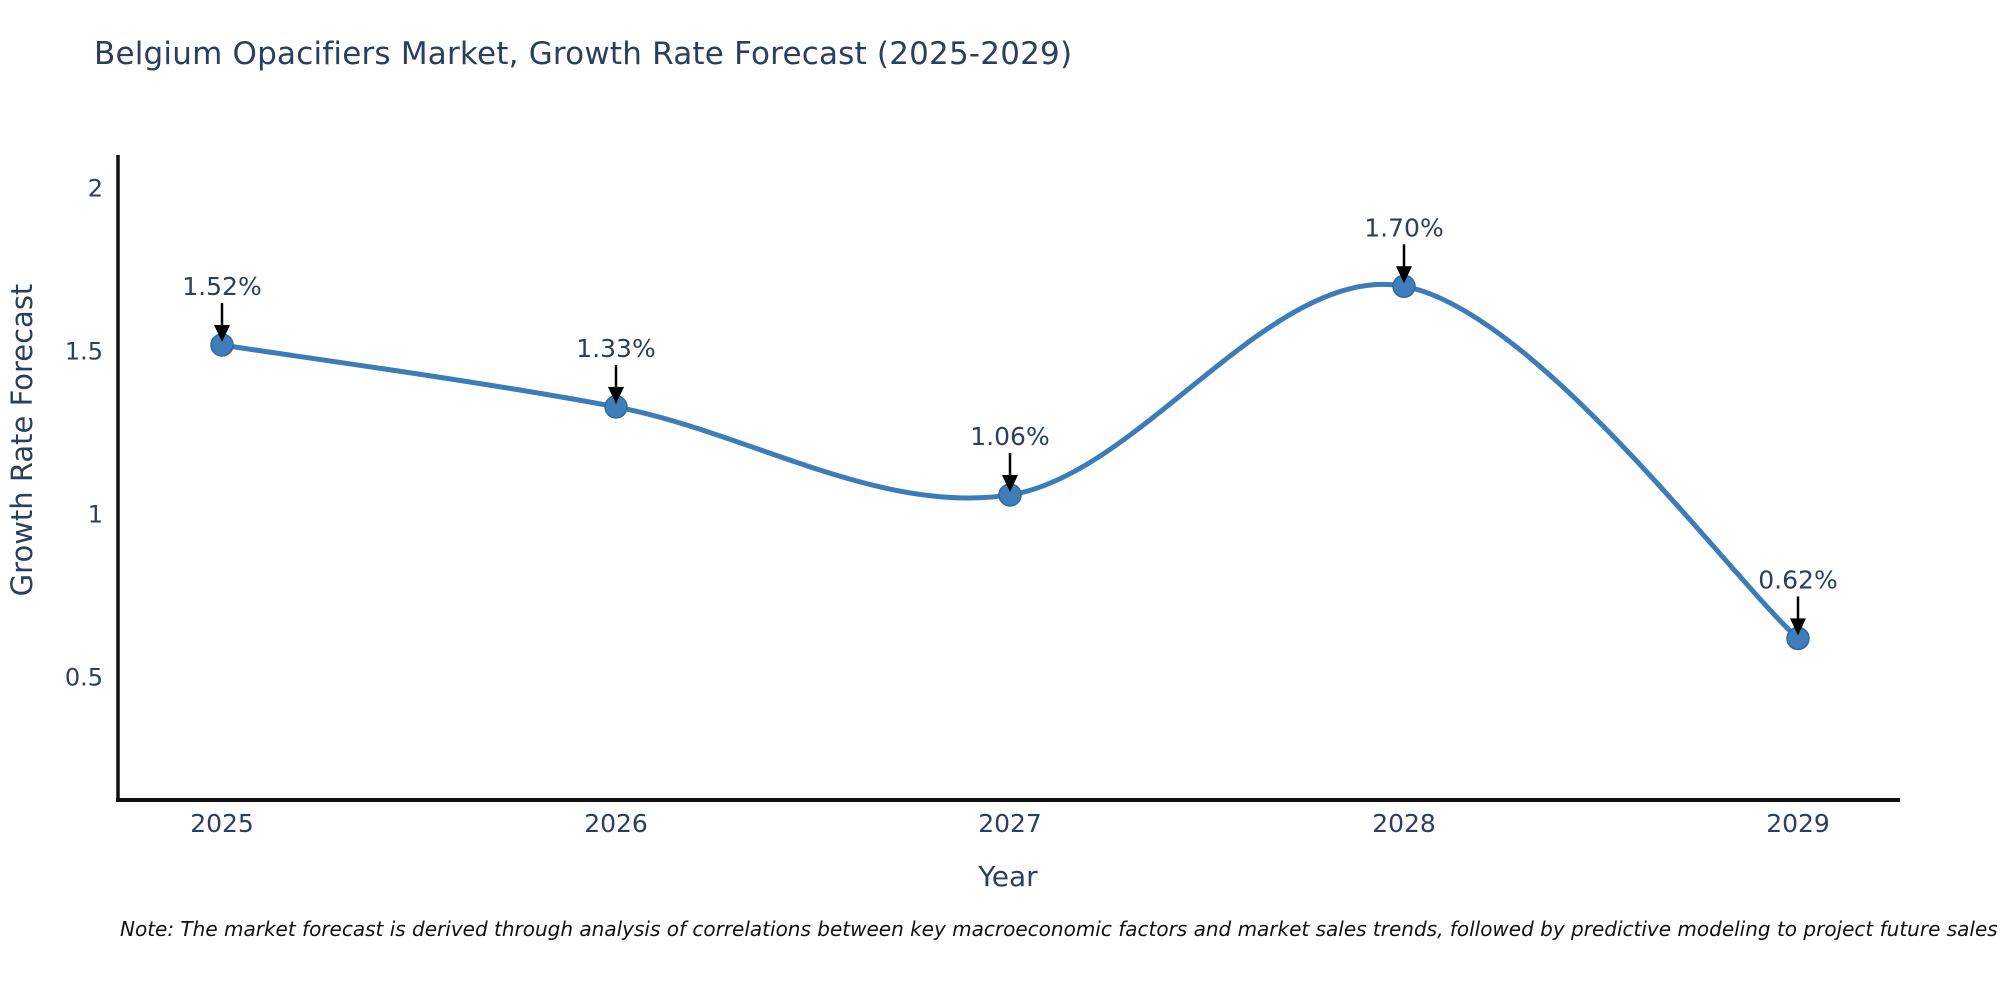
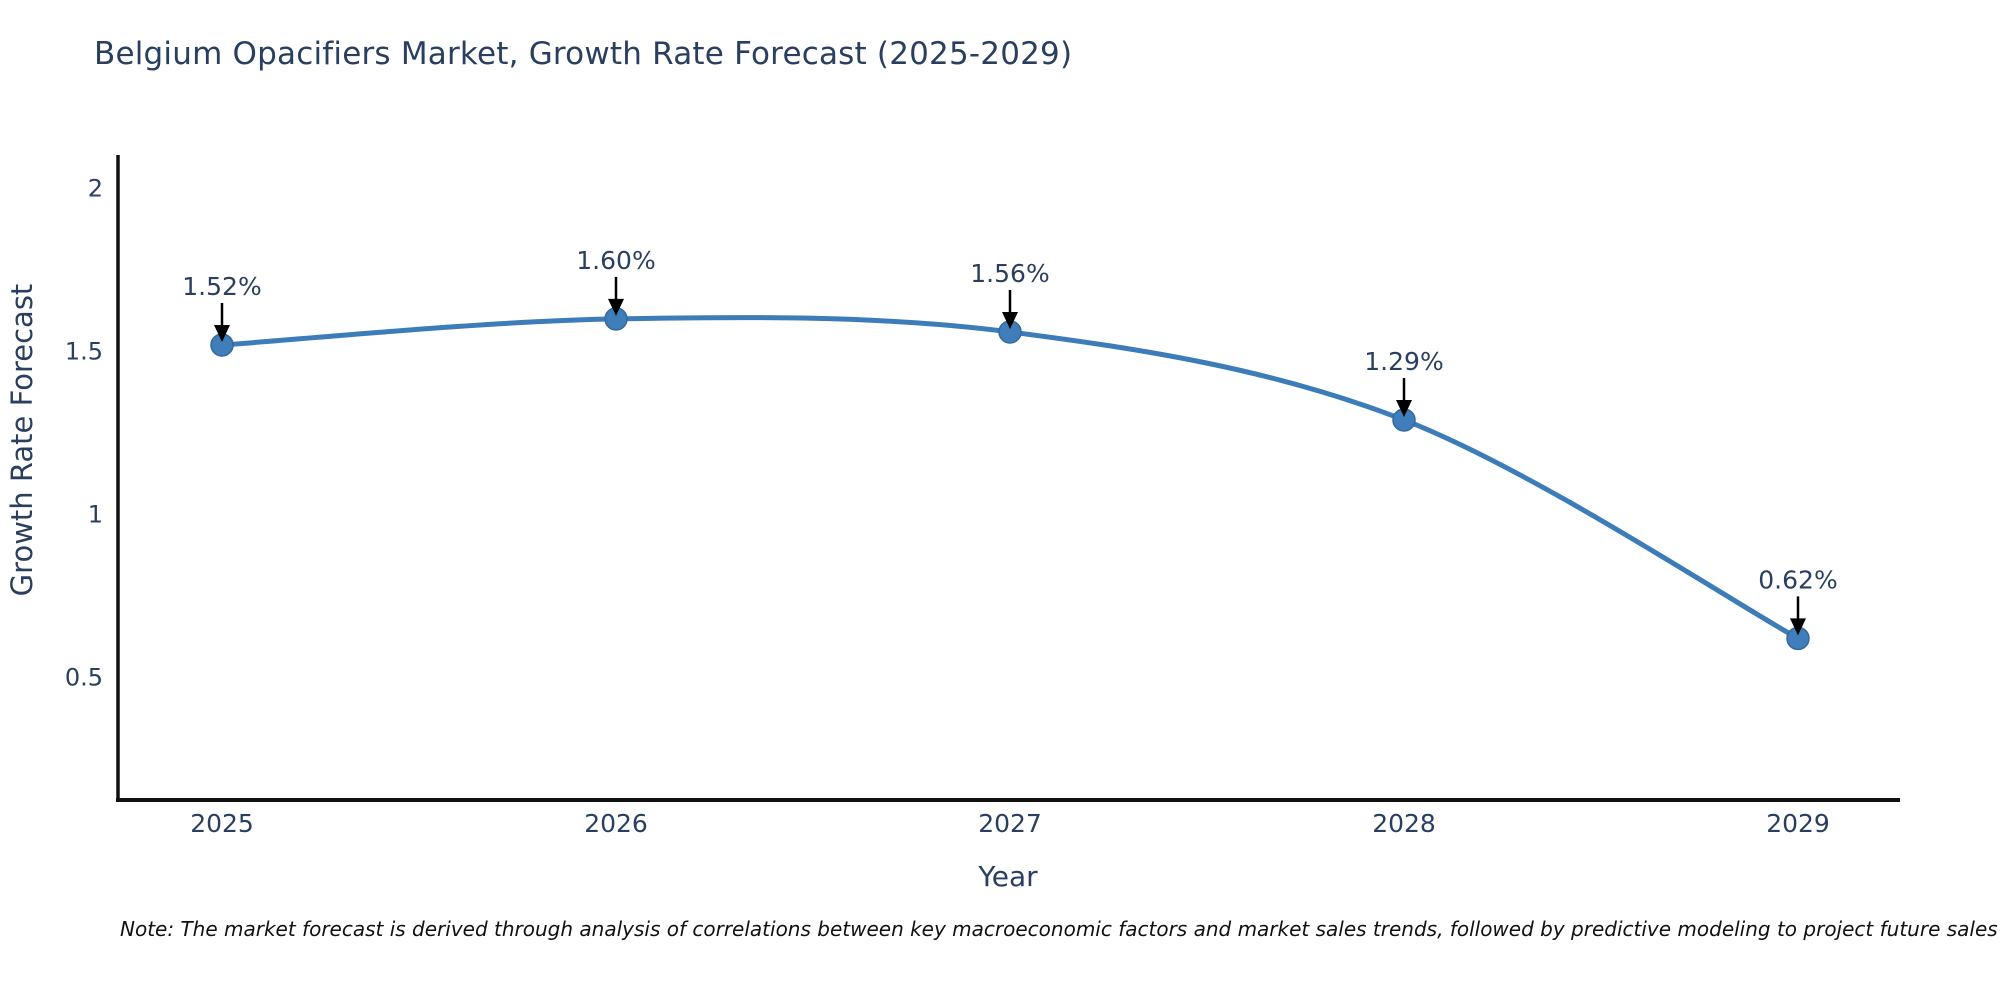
2026: 1.33% -> 1.60%
2027: 1.06% -> 1.56%
2028: 1.70% -> 1.29%
